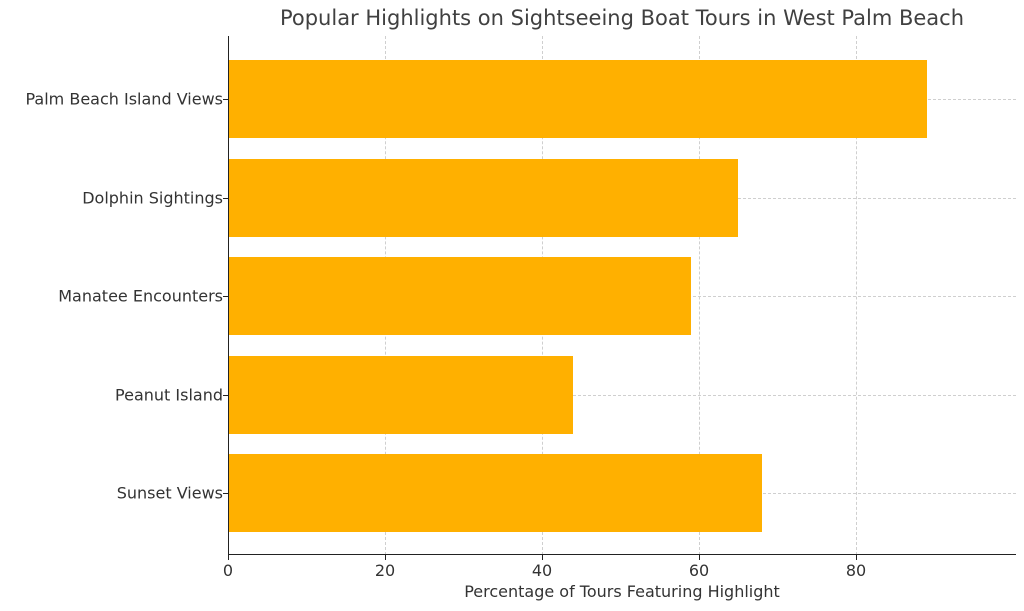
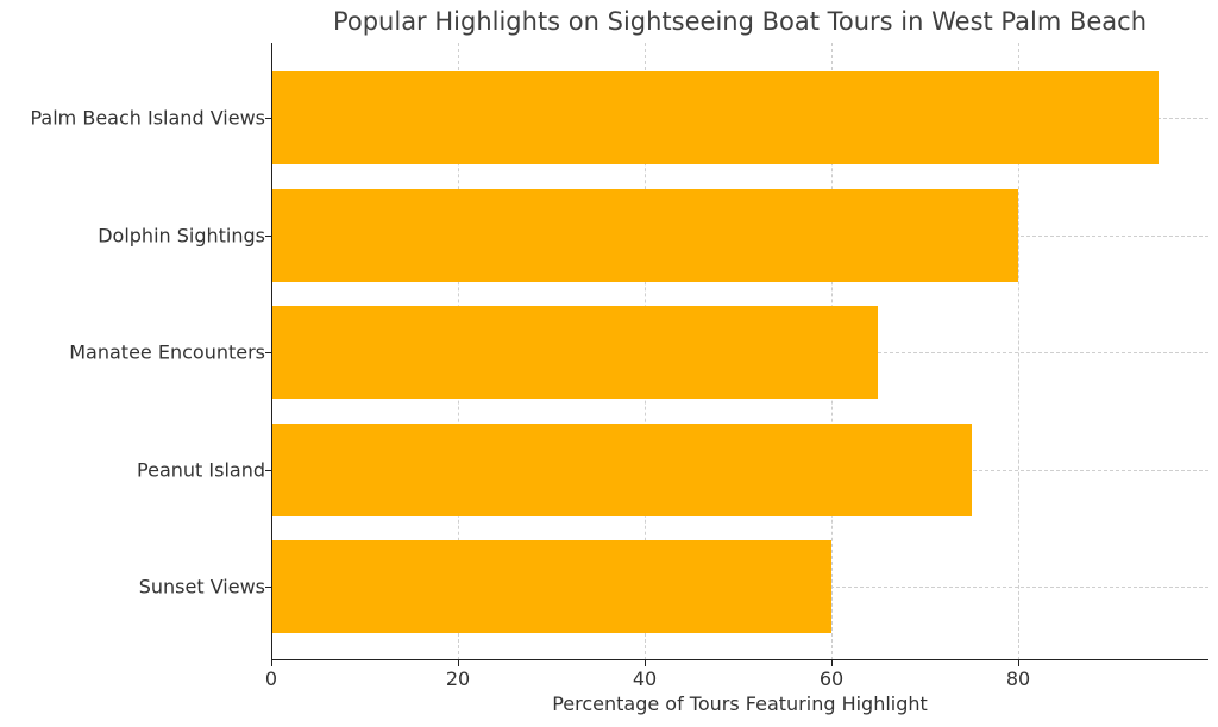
Palm Beach Island Views: 89 -> 95
Dolphin Sightings: 65 -> 80
Manatee Encounters: 59 -> 65
Peanut Island: 44 -> 75
Sunset Views: 68 -> 60
